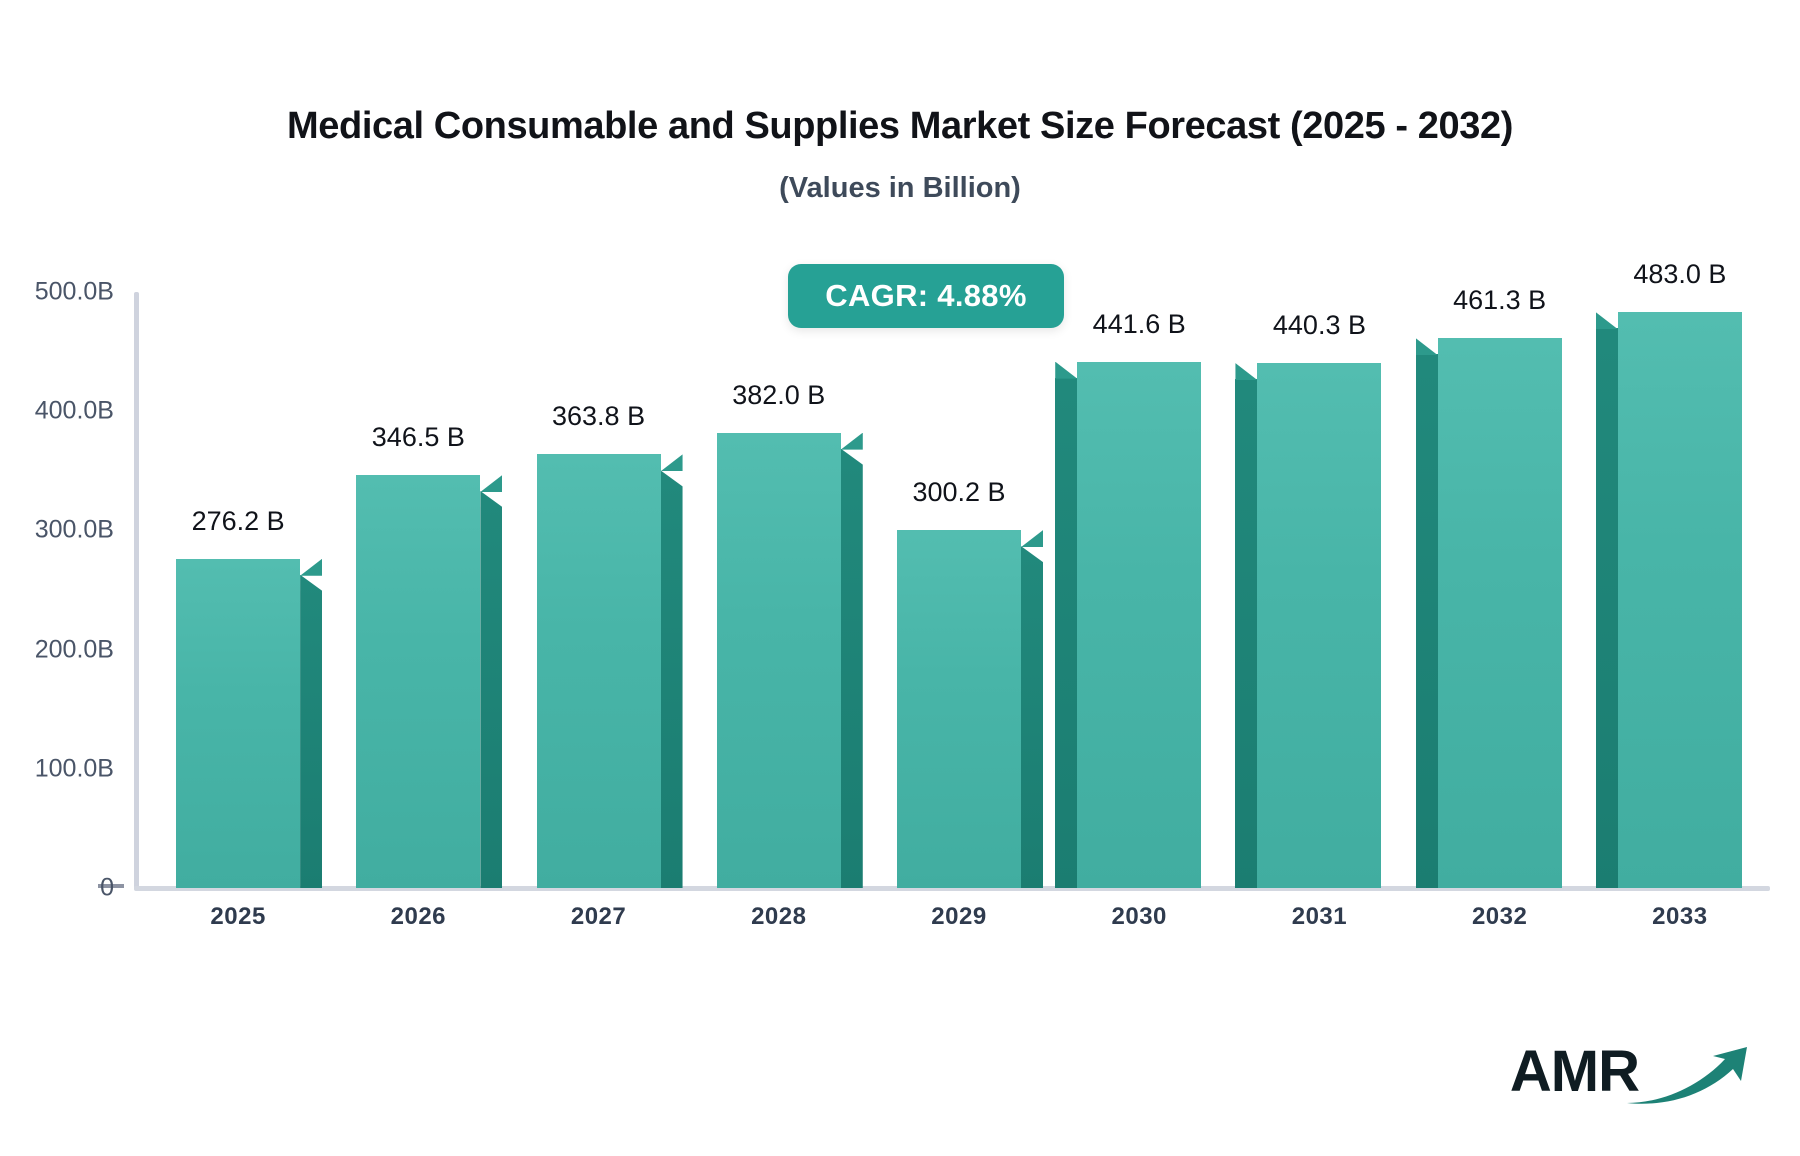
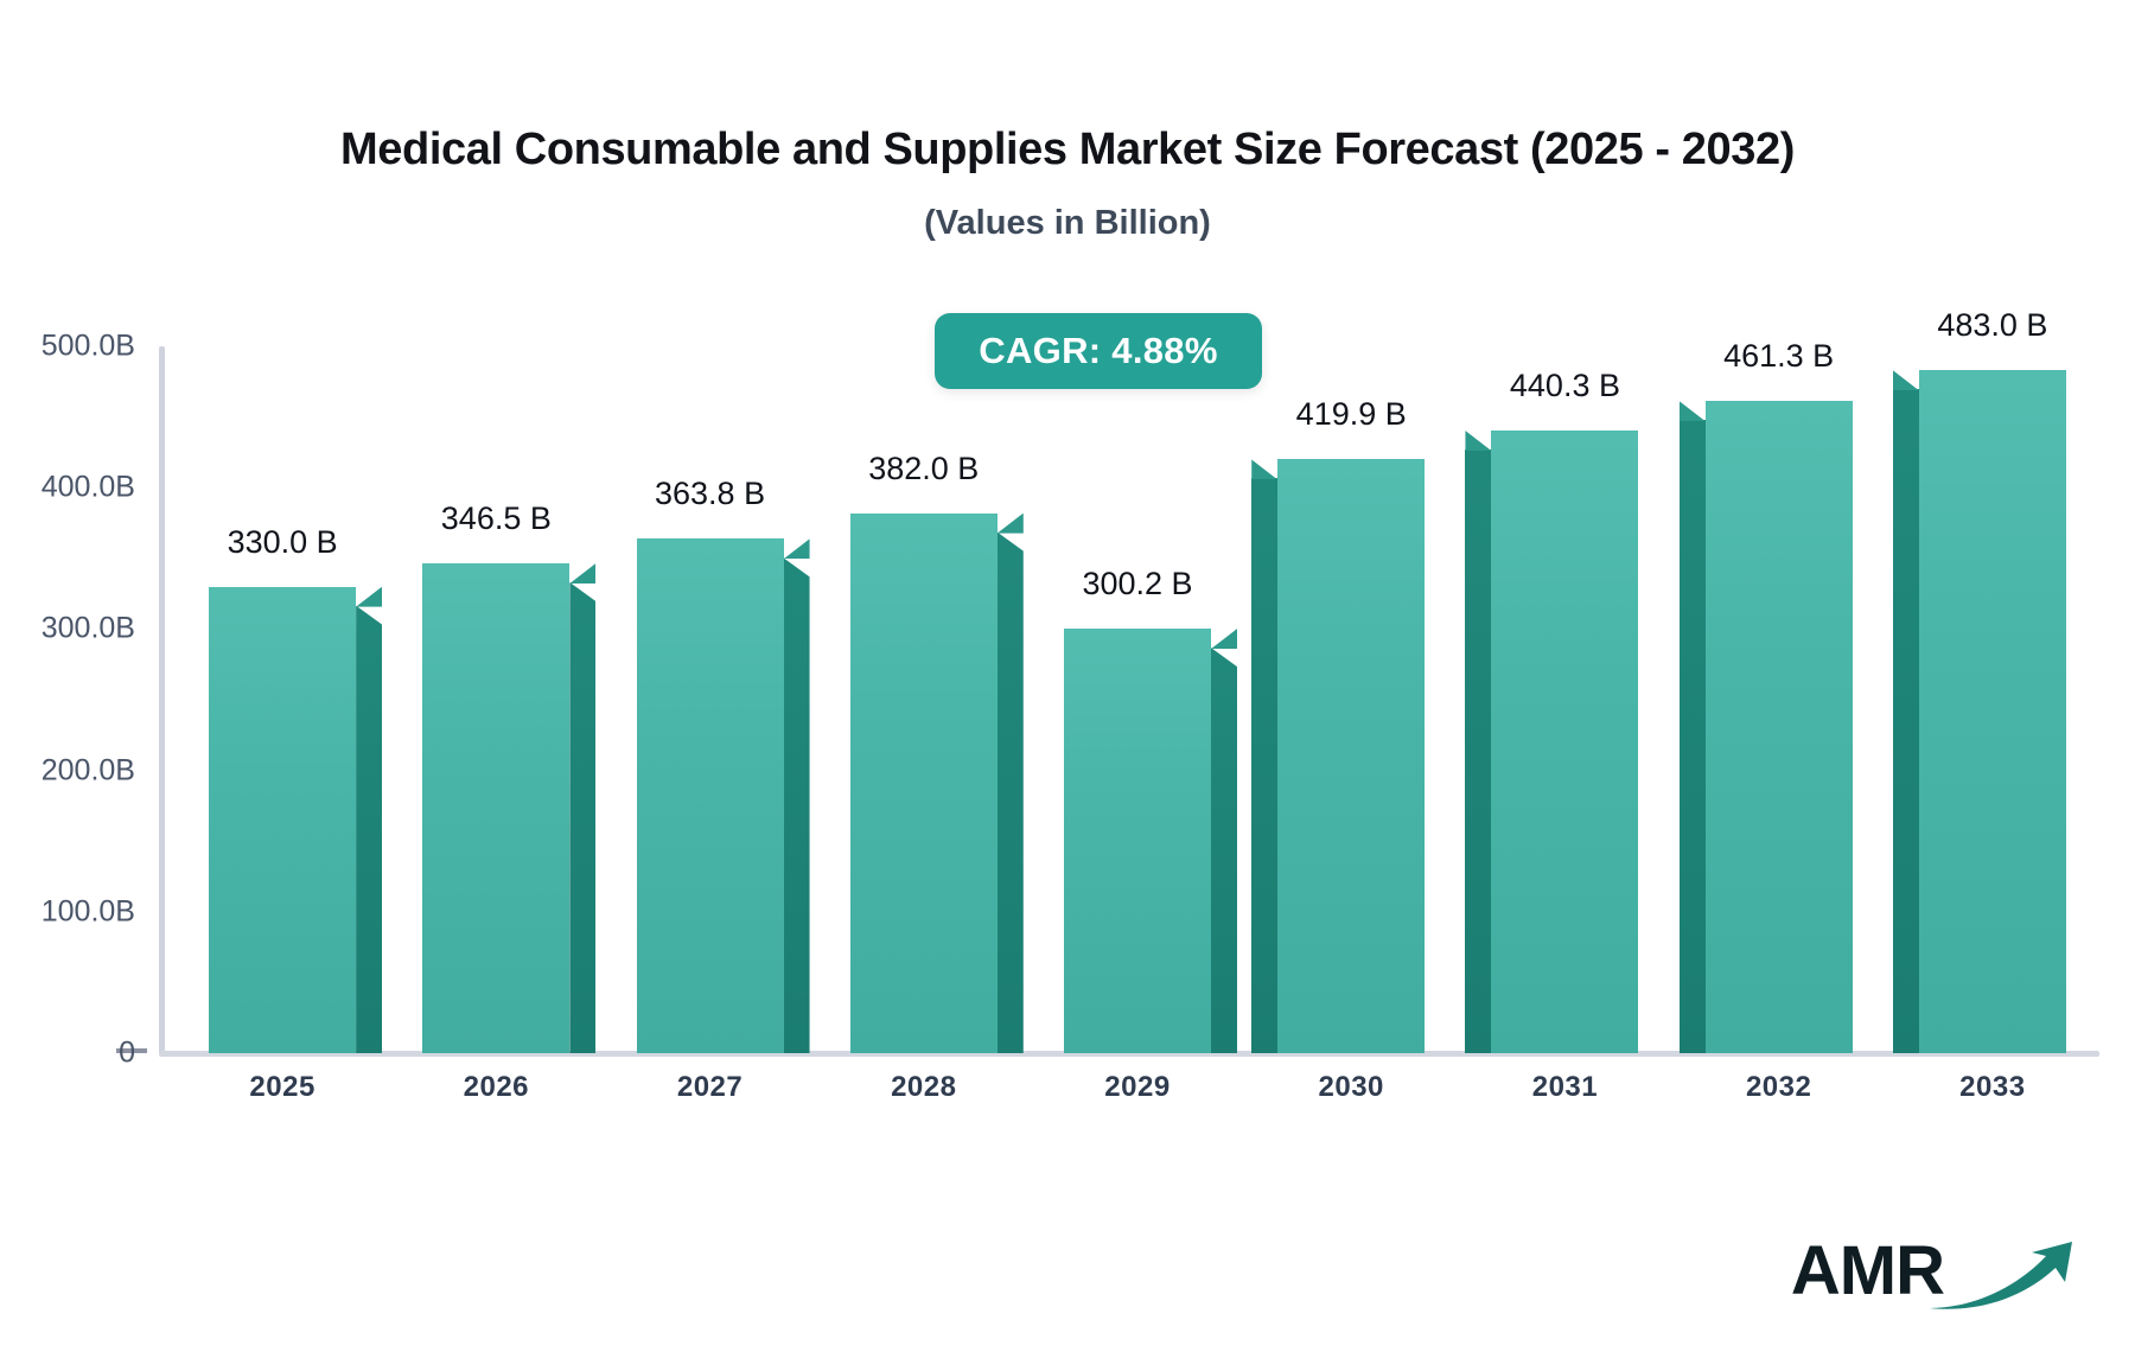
2025: 276.2 -> 330.0
2030: 441.6 -> 419.9
